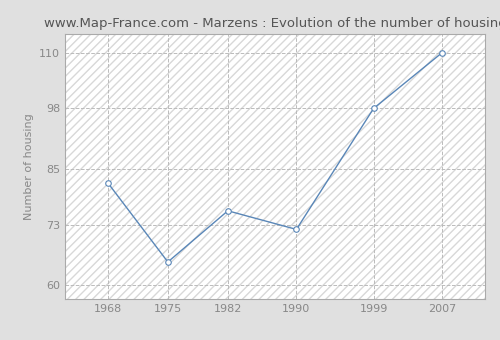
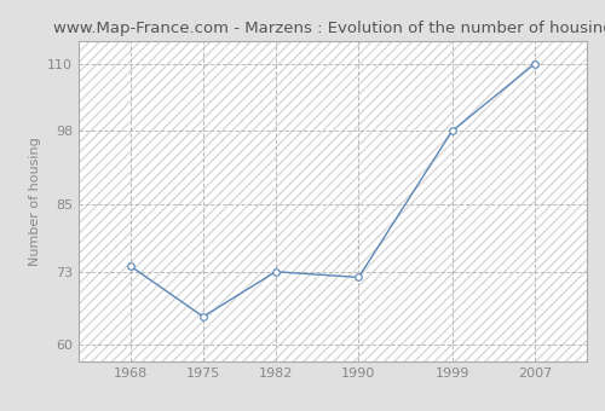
1968: 82 -> 74
1982: 76 -> 73
